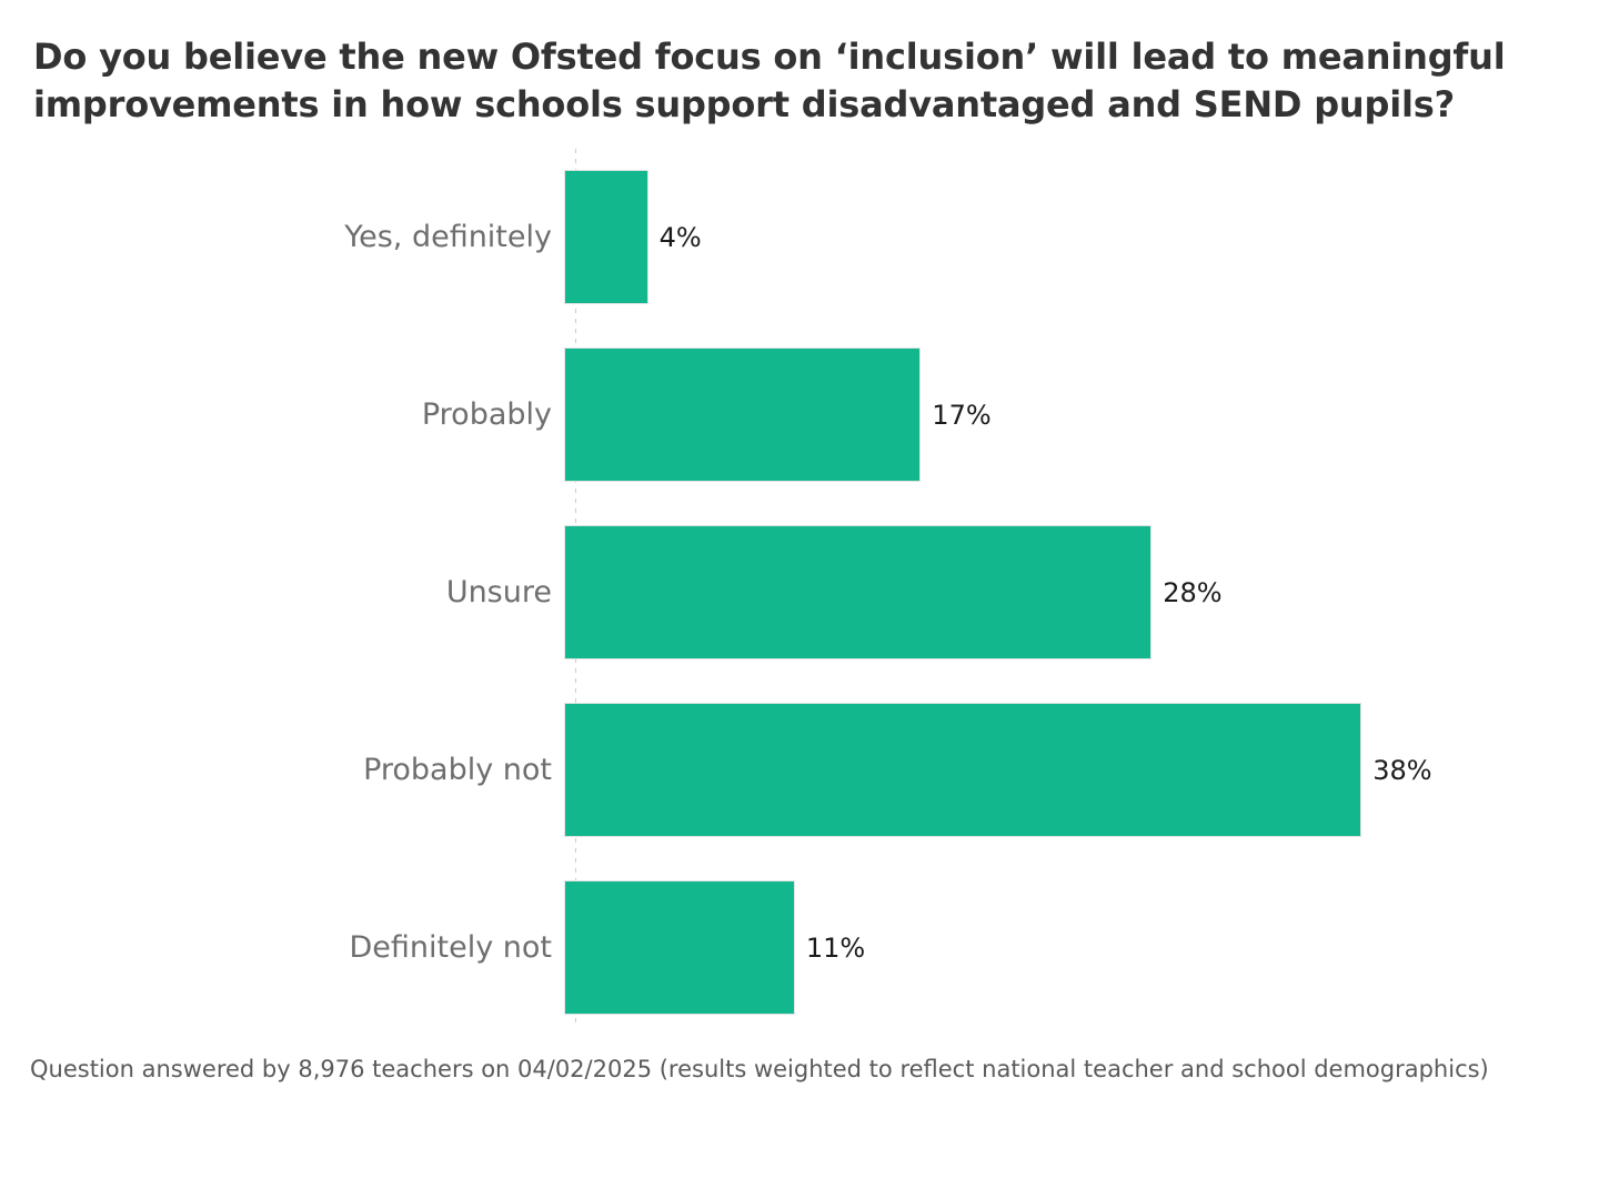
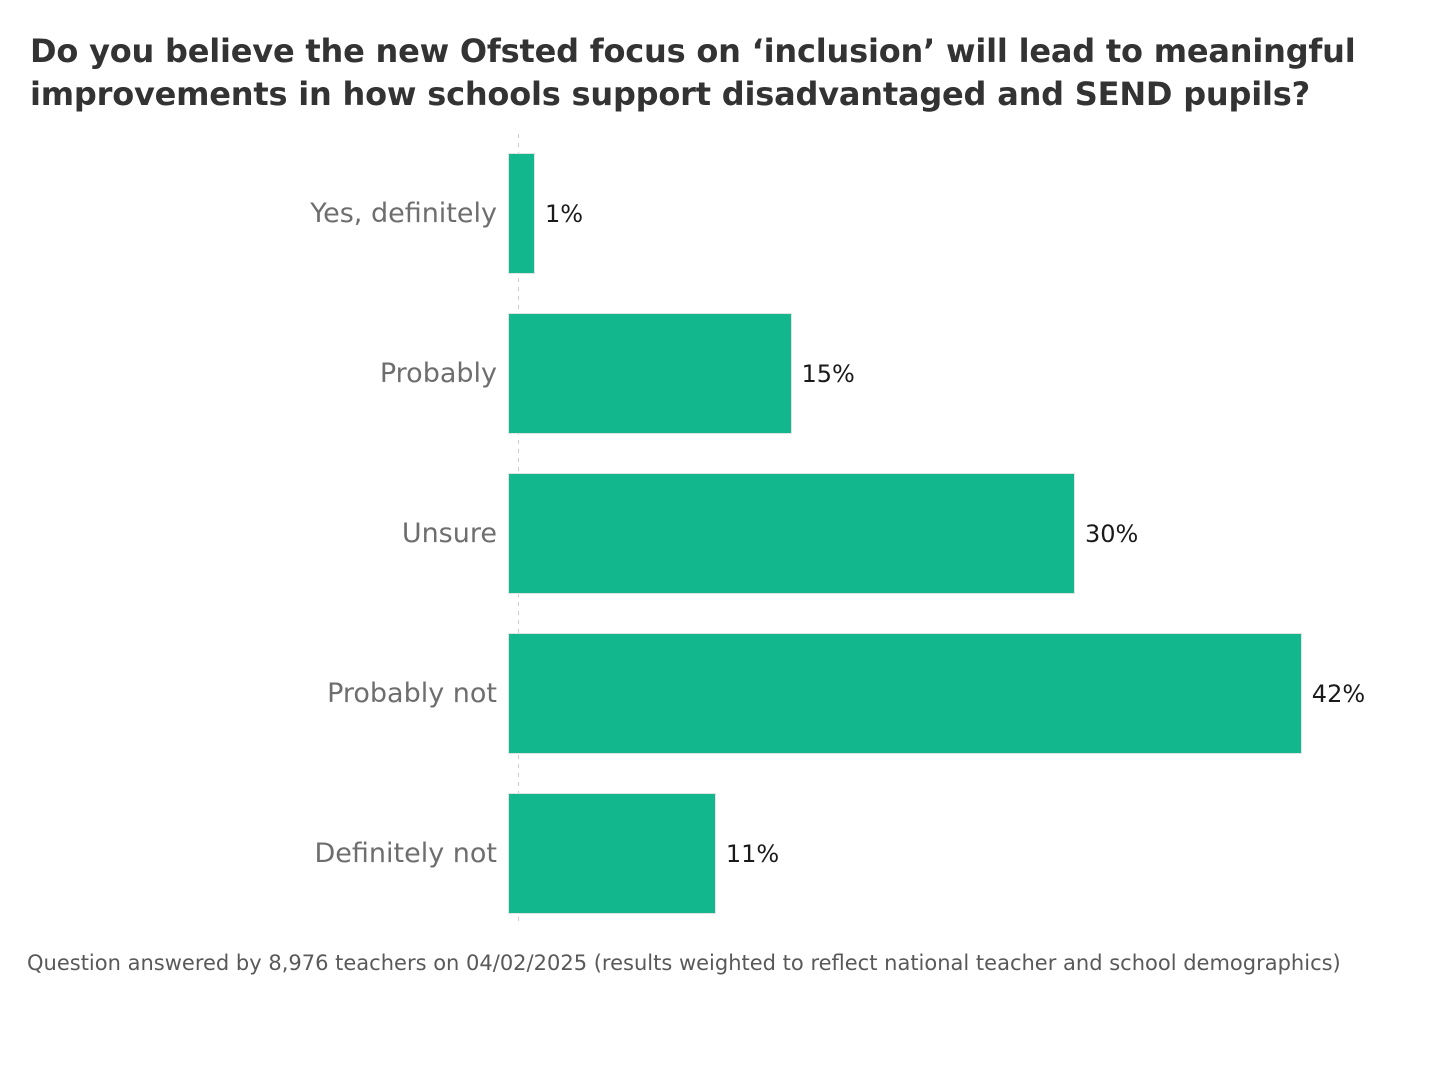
Yes, definitely: 4% -> 1%
Probably: 17% -> 15%
Unsure: 28% -> 30%
Probably not: 38% -> 42%
